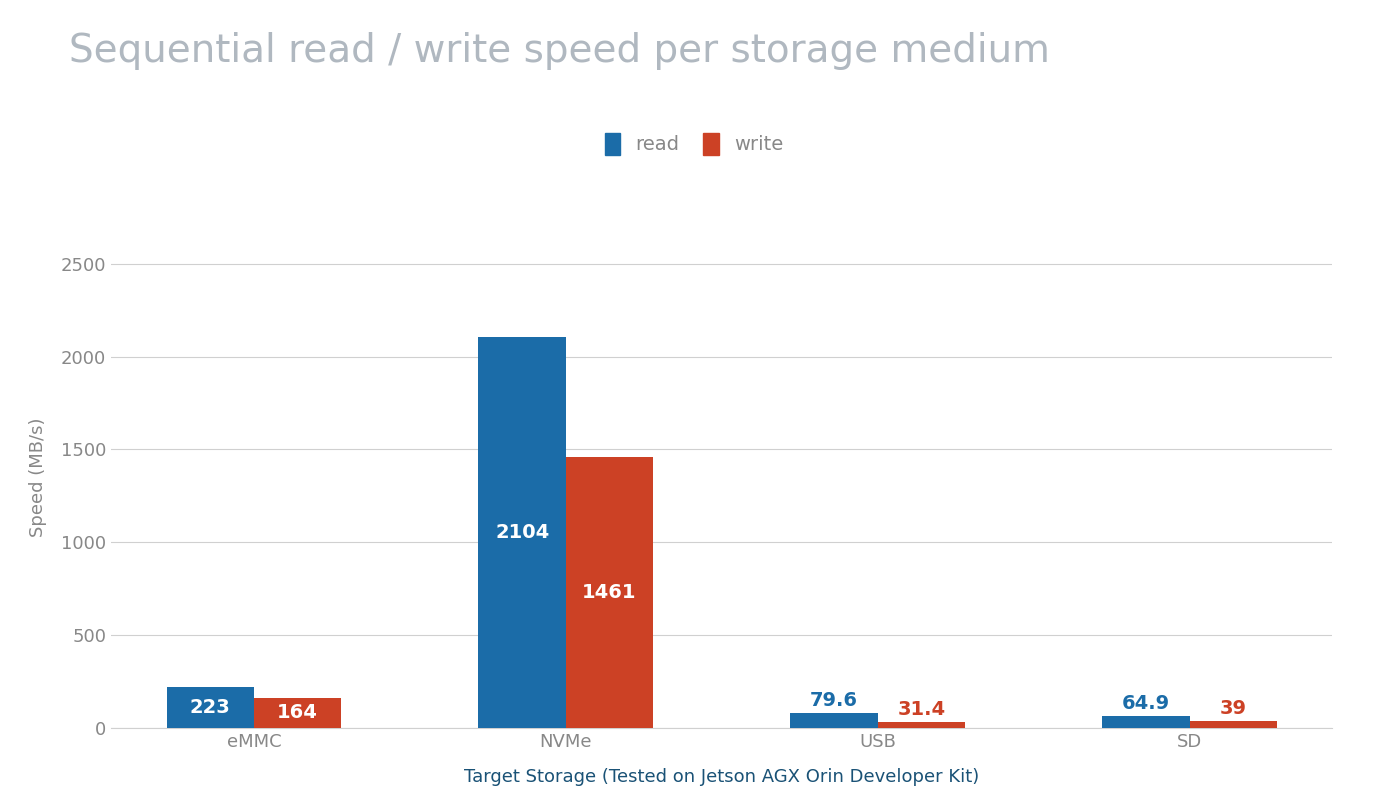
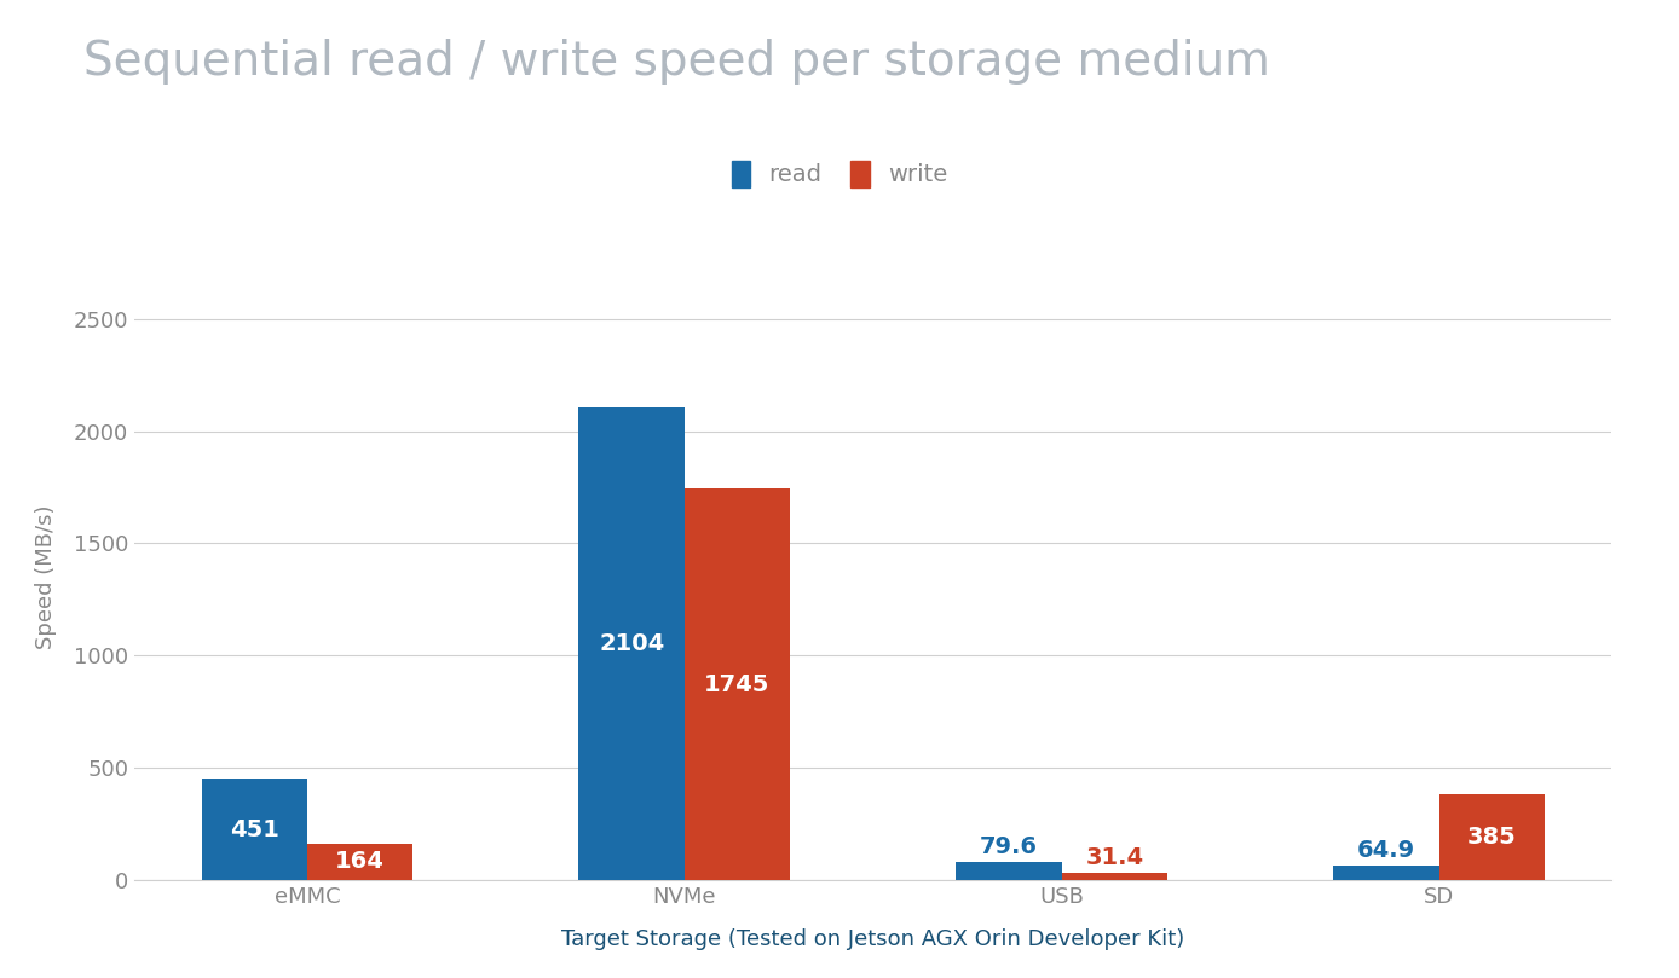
read/eMMC: 223 -> 451
write/NVMe: 1461 -> 1745
write/SD: 39 -> 385
